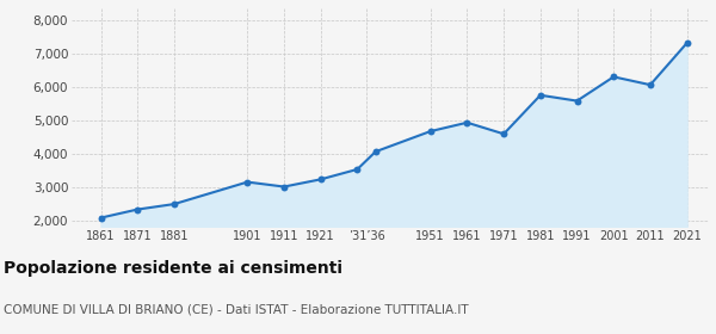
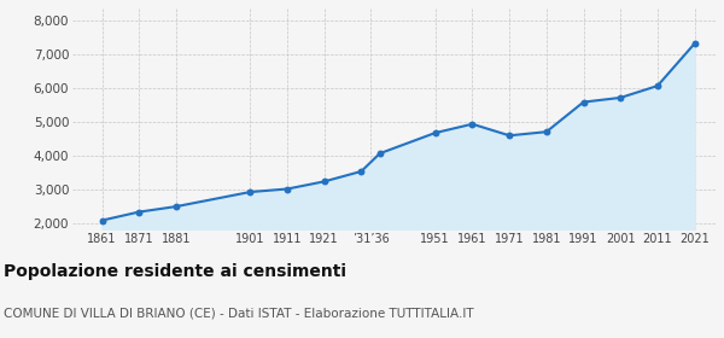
1901: 3,150 -> 2,920
1981: 5,750 -> 4,700
2001: 6,300 -> 5,710
